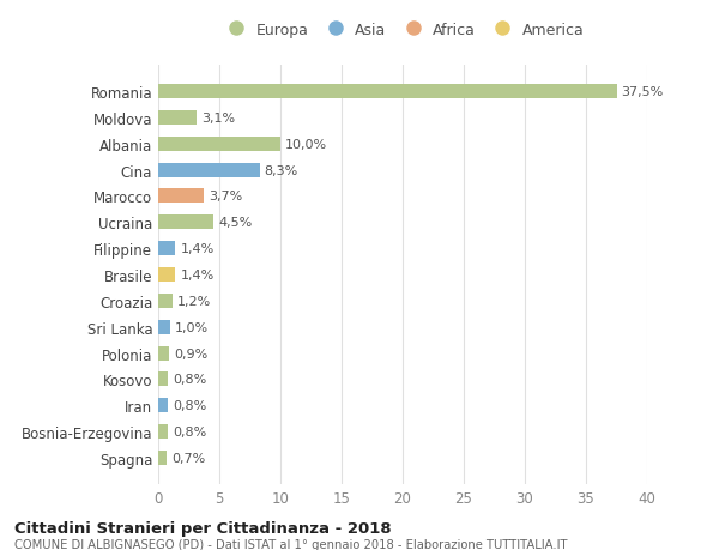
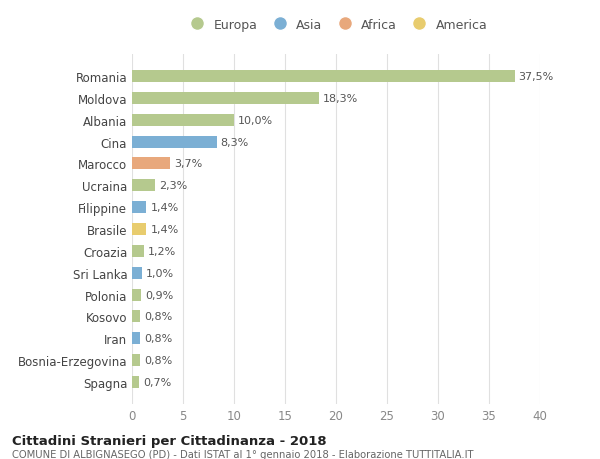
Moldova: 3,1% -> 18,3%
Ucraina: 4,5% -> 2,3%
